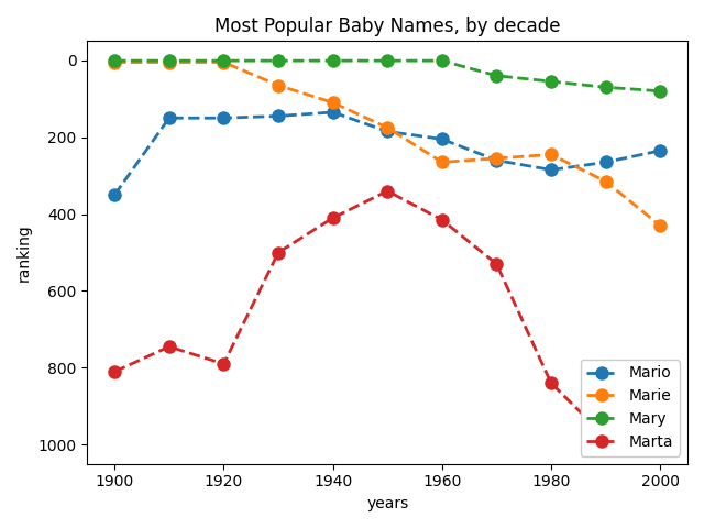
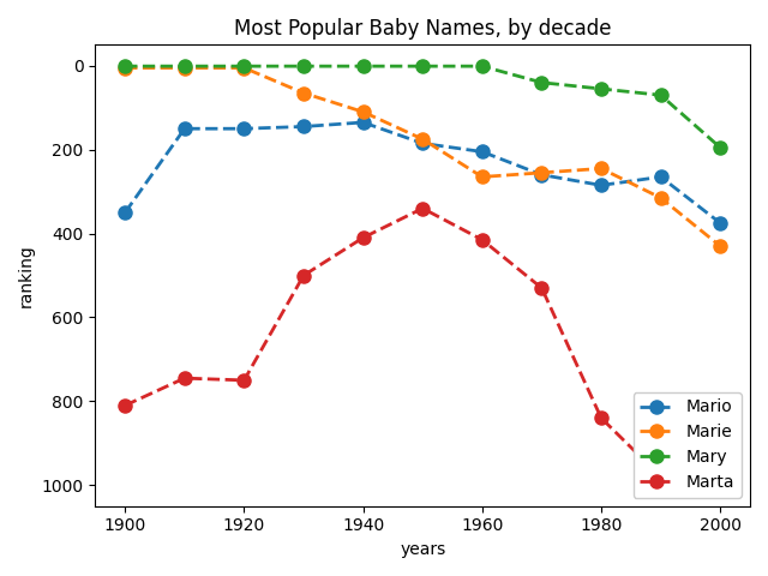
Marta/1920: 790 -> 750
Mario/2000: 235 -> 375
Mary/2000: 80 -> 195
